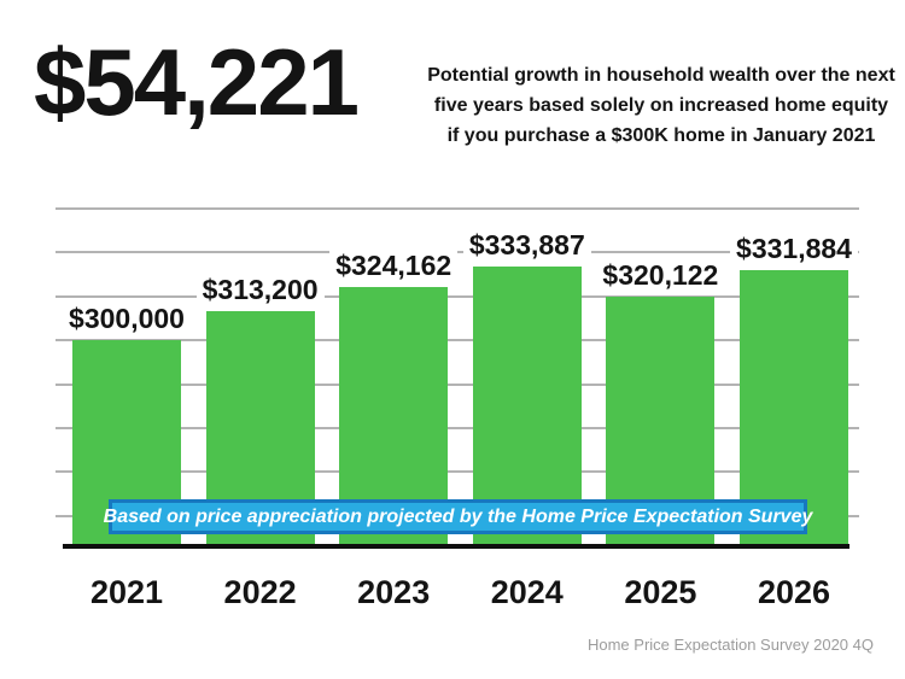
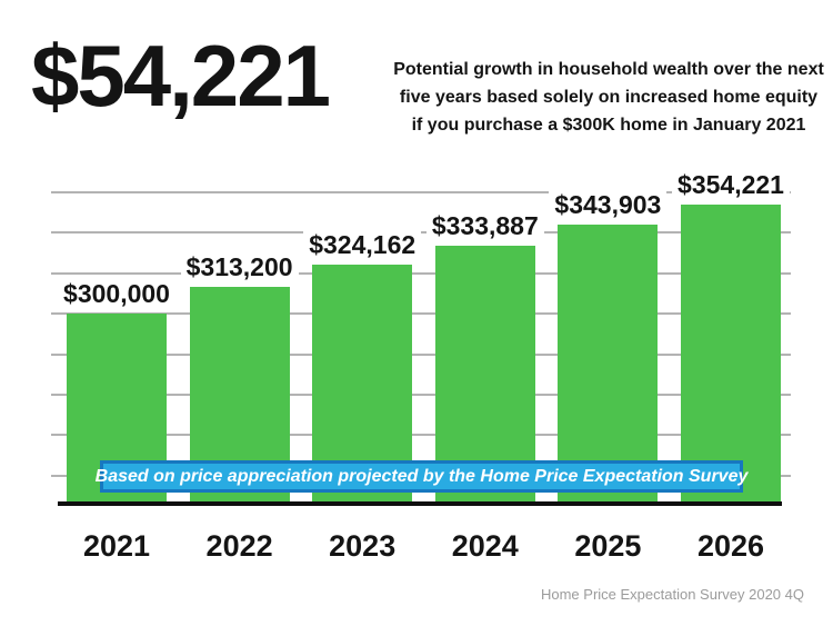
2025: $320,122 -> $343,903
2026: $331,884 -> $354,221
